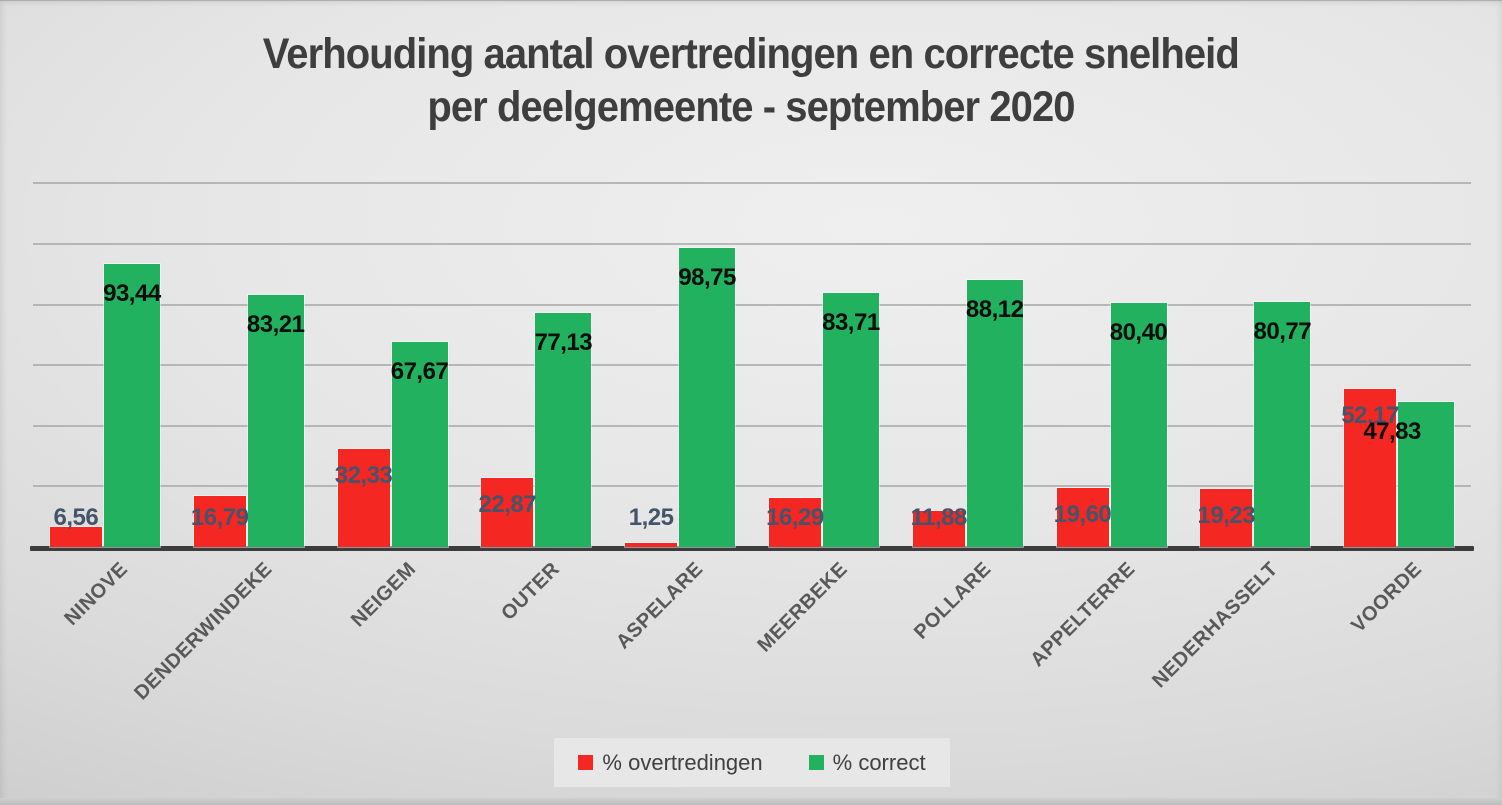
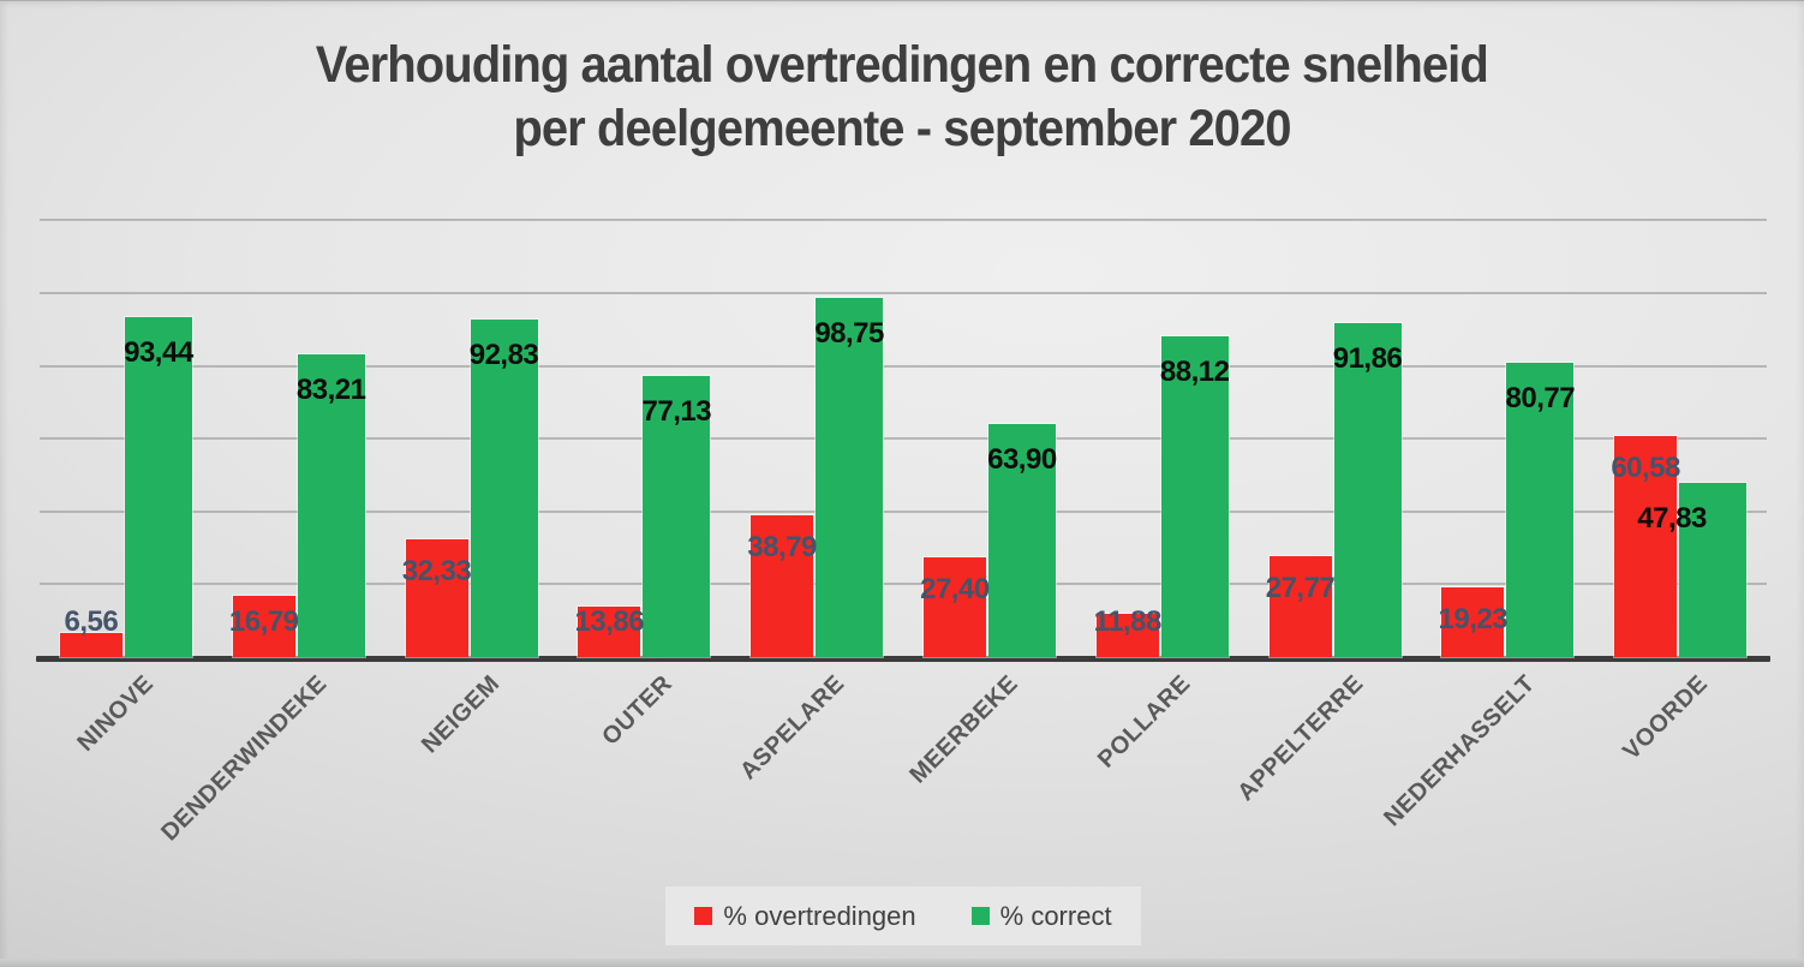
% correct/NEIGEM: 67,67 -> 92,83
% overtredingen/OUTER: 22,87 -> 13,86
% overtredingen/ASPELARE: 1,25 -> 38,79
% overtredingen/MEERBEKE: 16,29 -> 27,40
% correct/MEERBEKE: 83,71 -> 63,90
% overtredingen/APPELTERRE: 19,60 -> 27,77
% correct/APPELTERRE: 80,40 -> 91,86
% overtredingen/VOORDE: 52,17 -> 60,58
